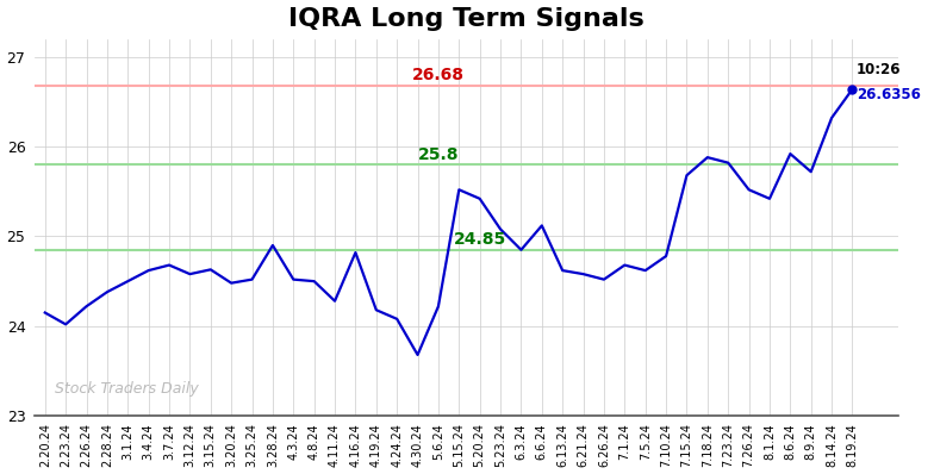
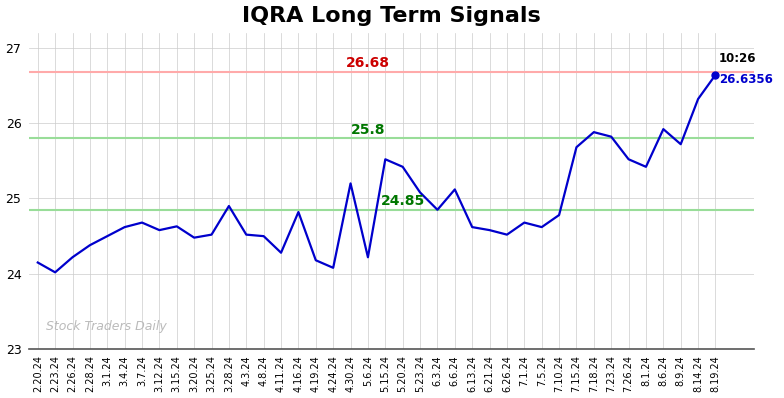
4.30.24: 23.68 -> 25.20
